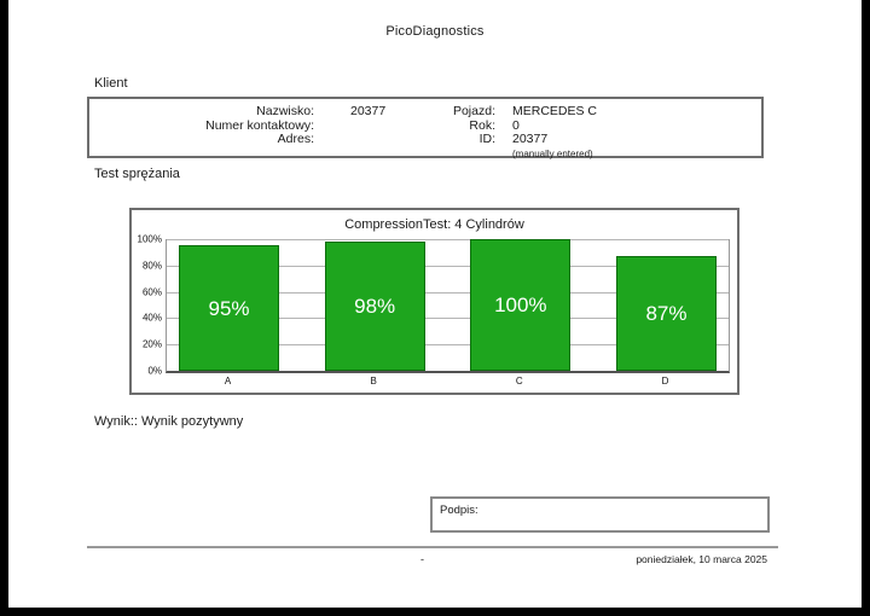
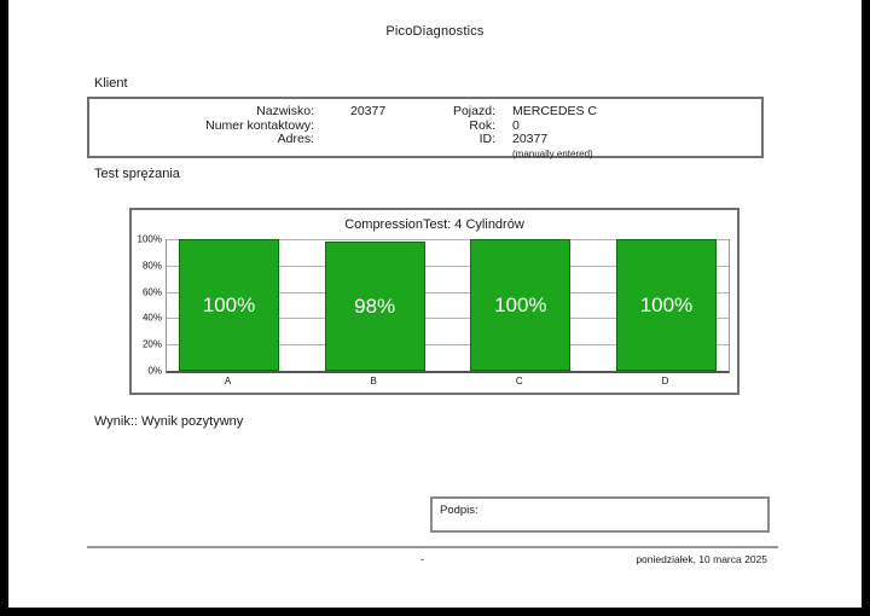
A: 95% -> 100%
D: 87% -> 100%
